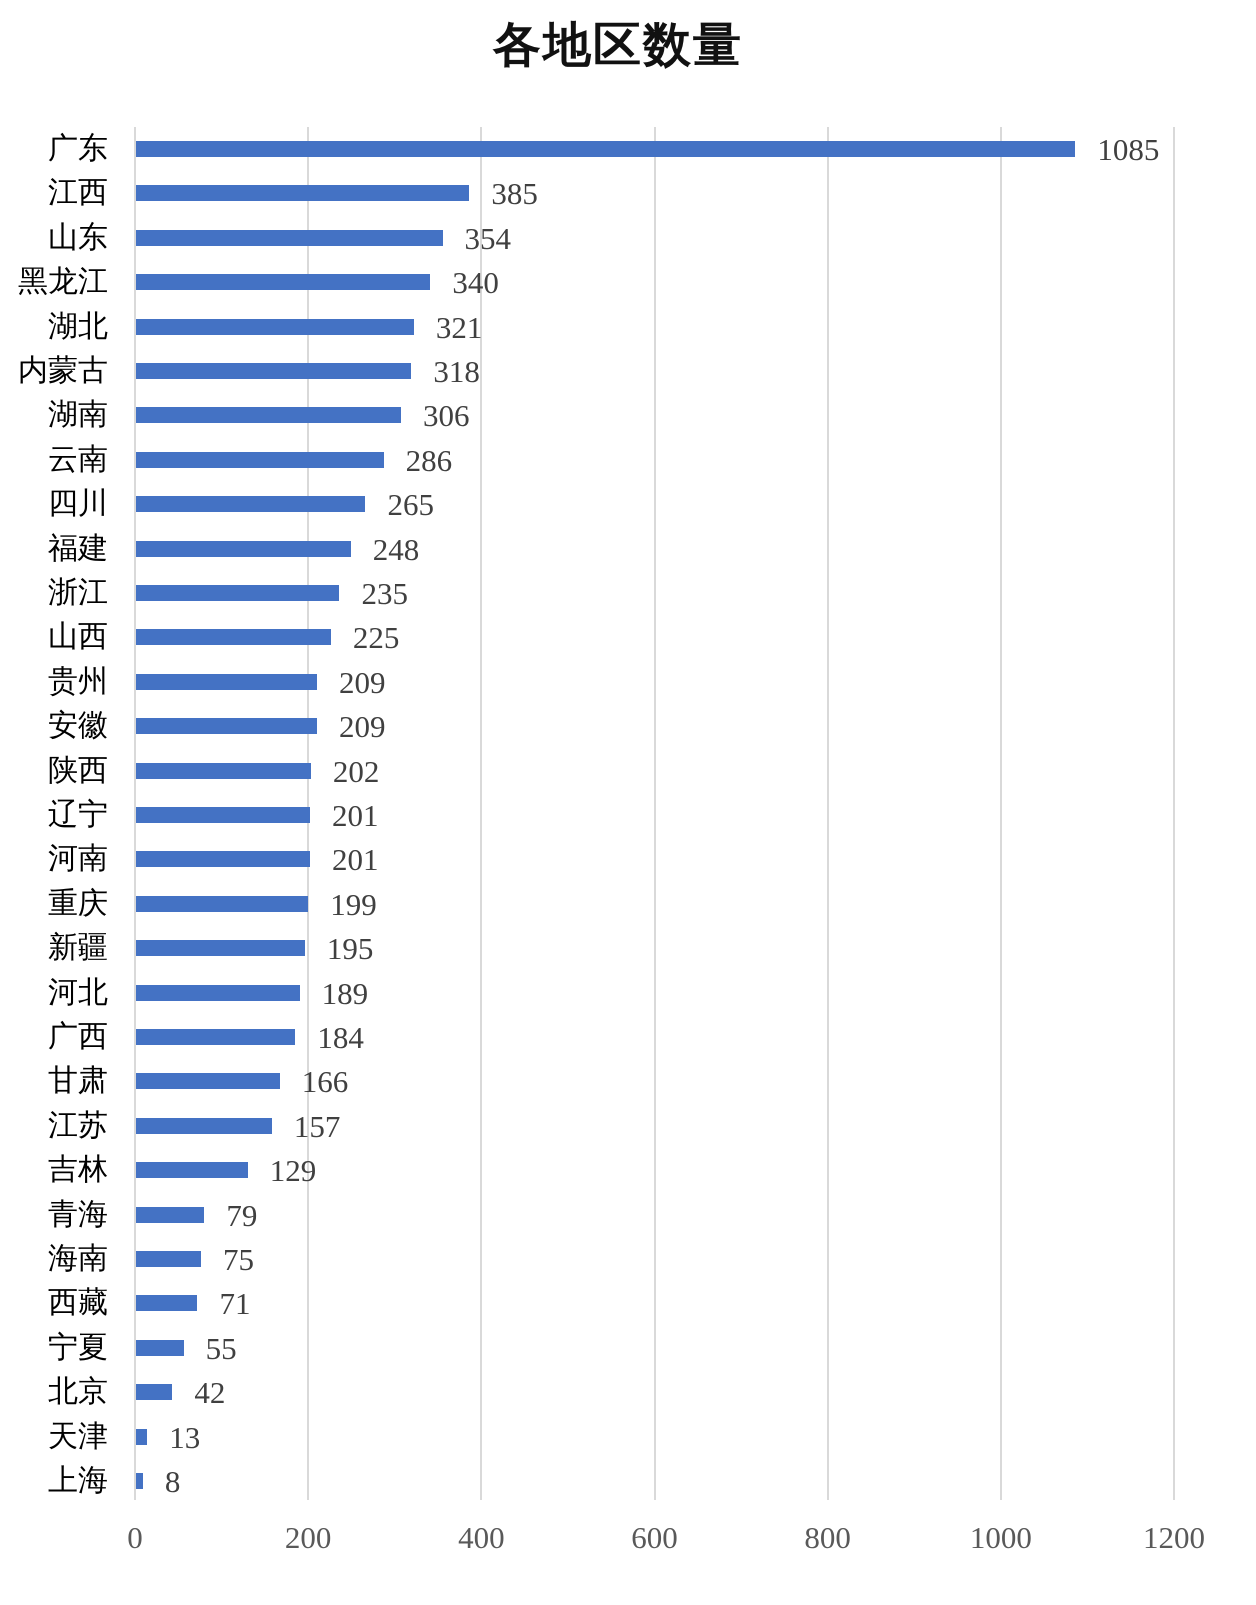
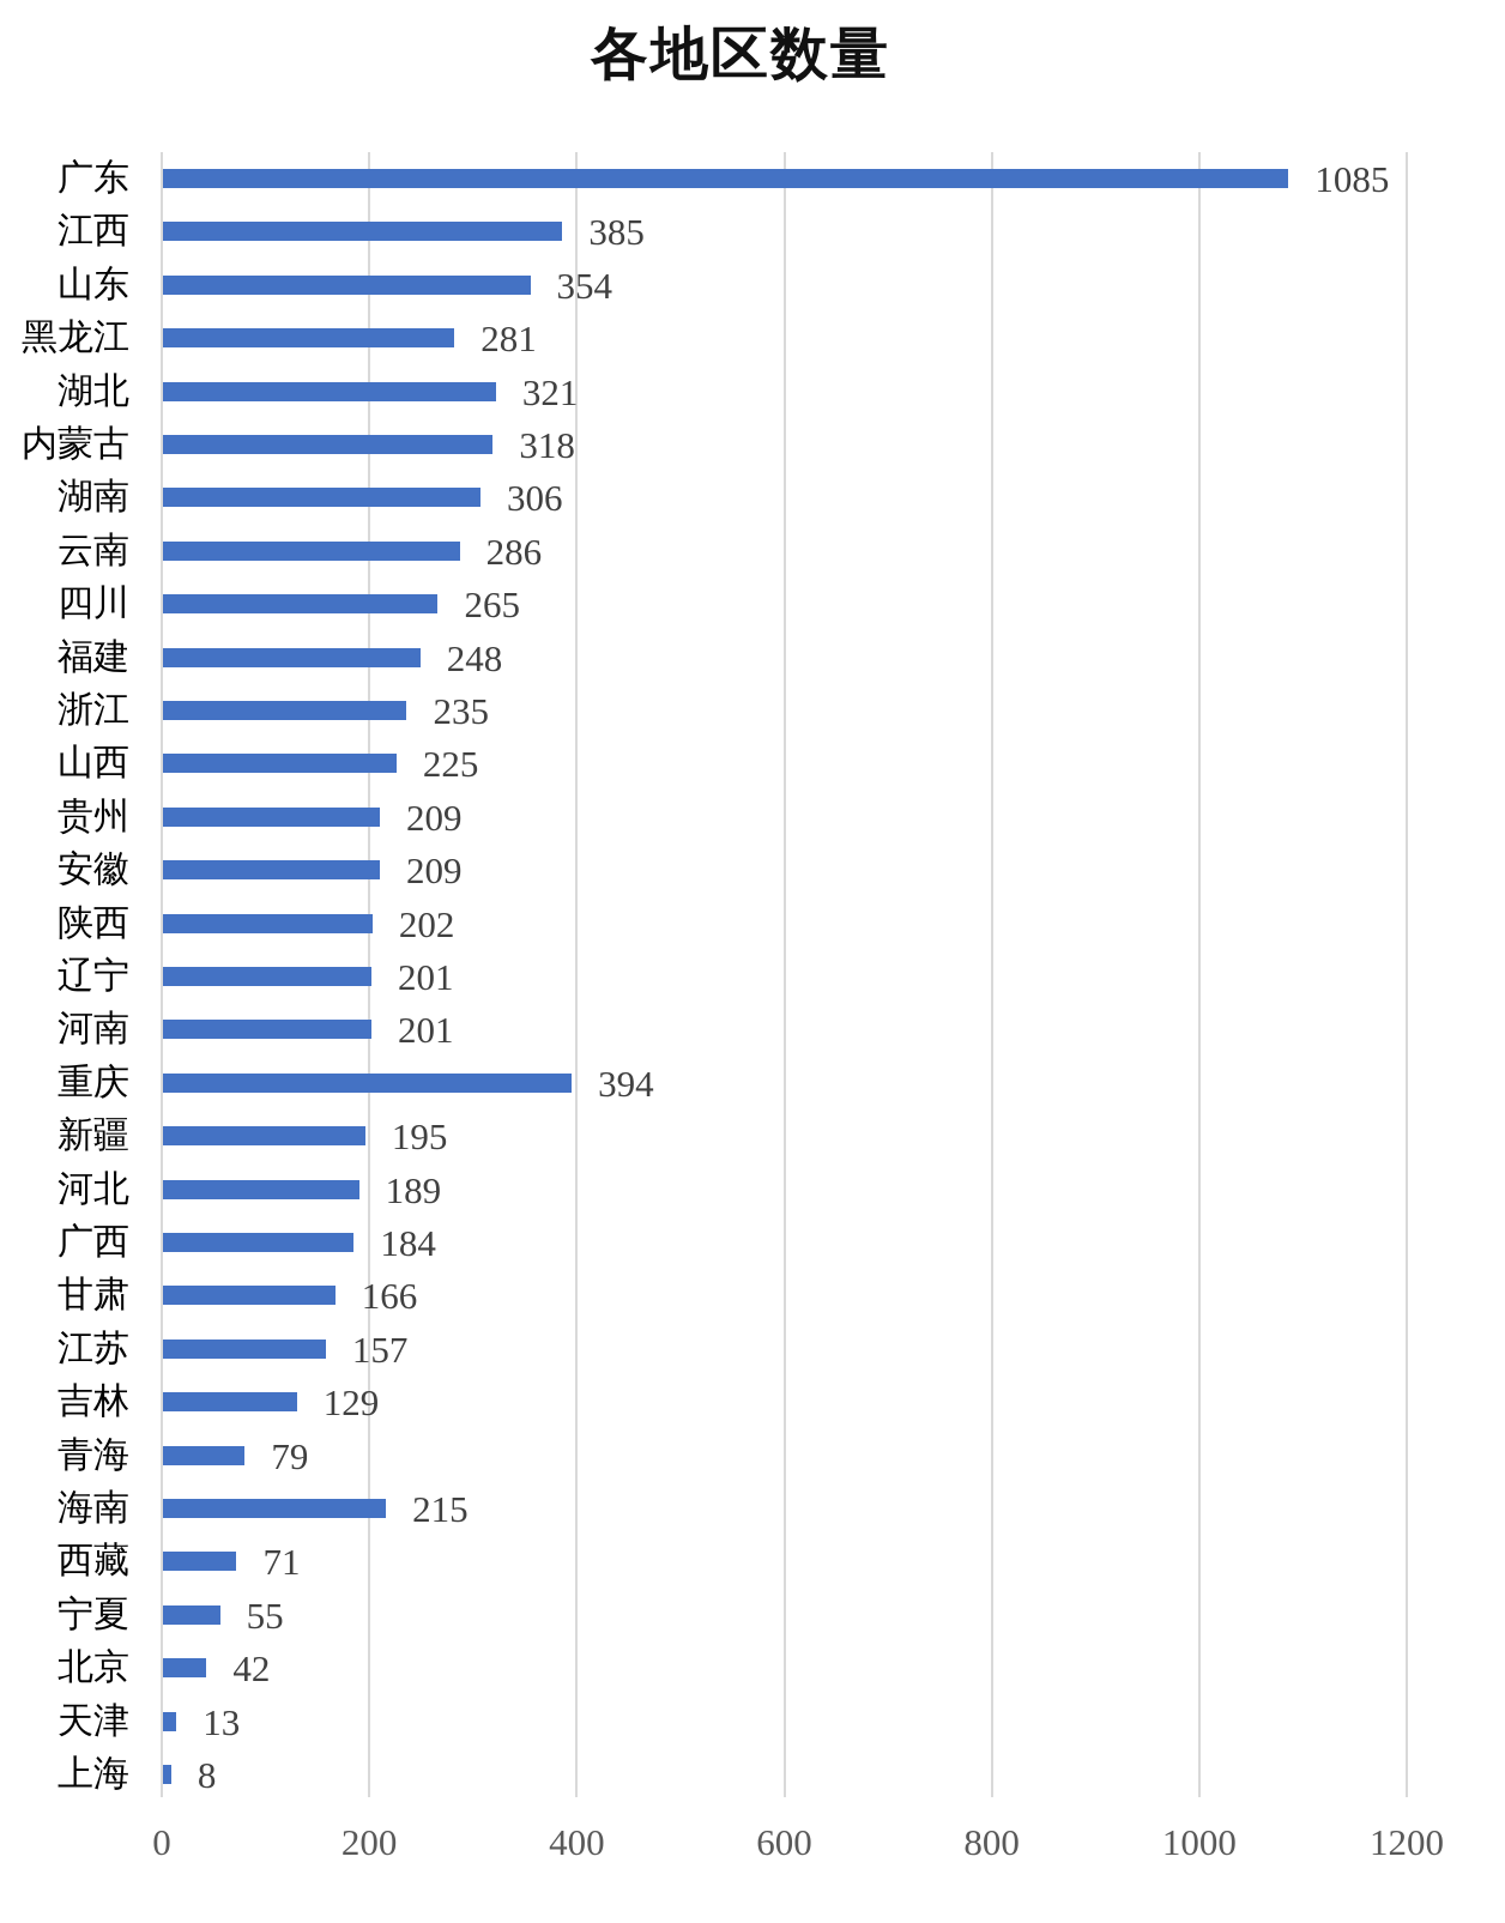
黑龙江: 340 -> 281
重庆: 199 -> 394
海南: 75 -> 215
